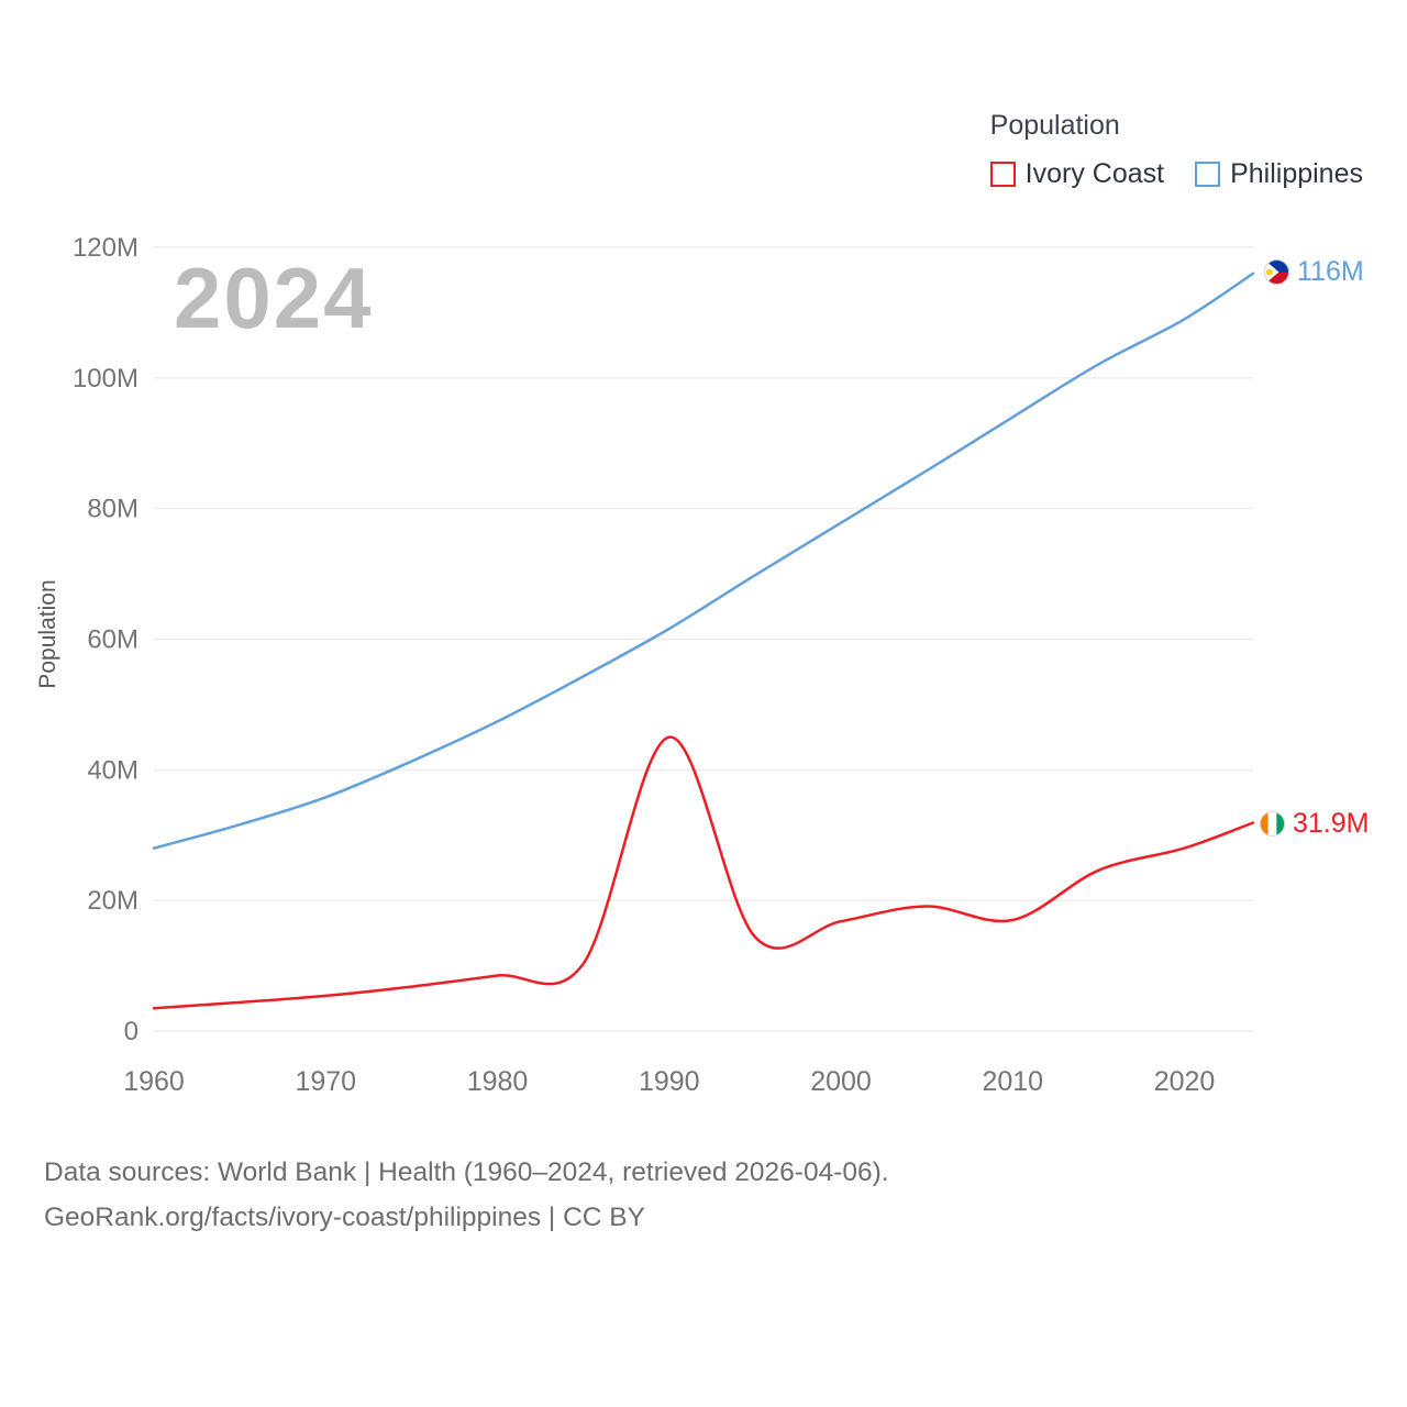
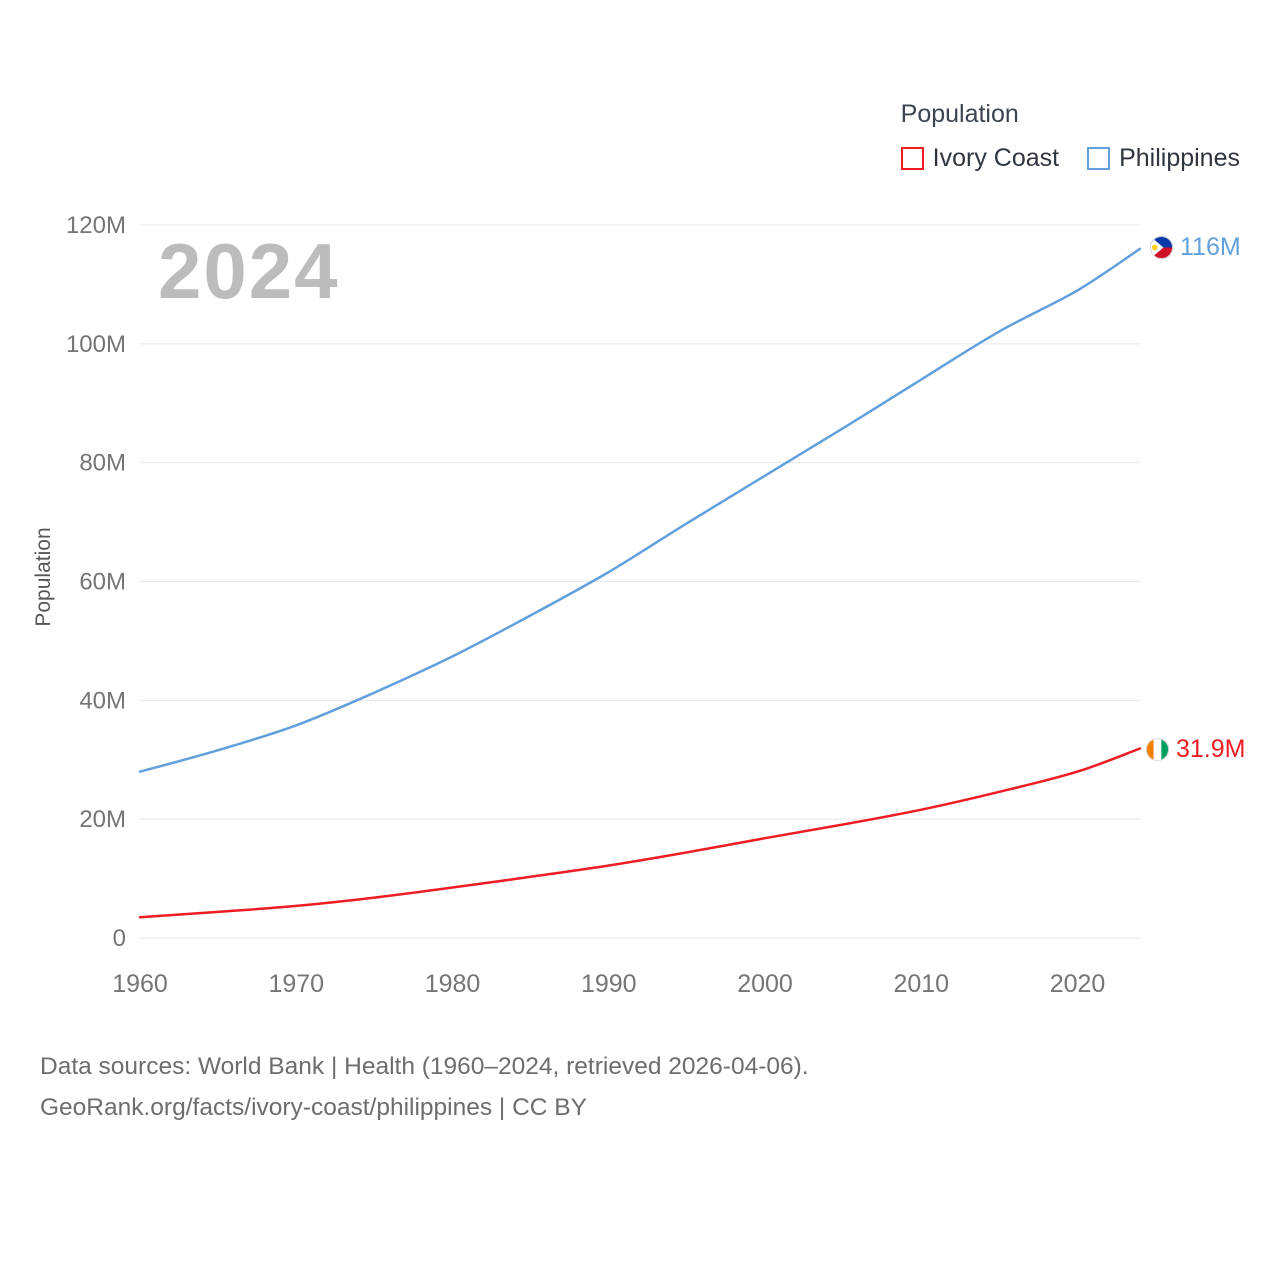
Ivory Coast/1990: 45M -> 12M
Ivory Coast/2010: 17M -> 22M
